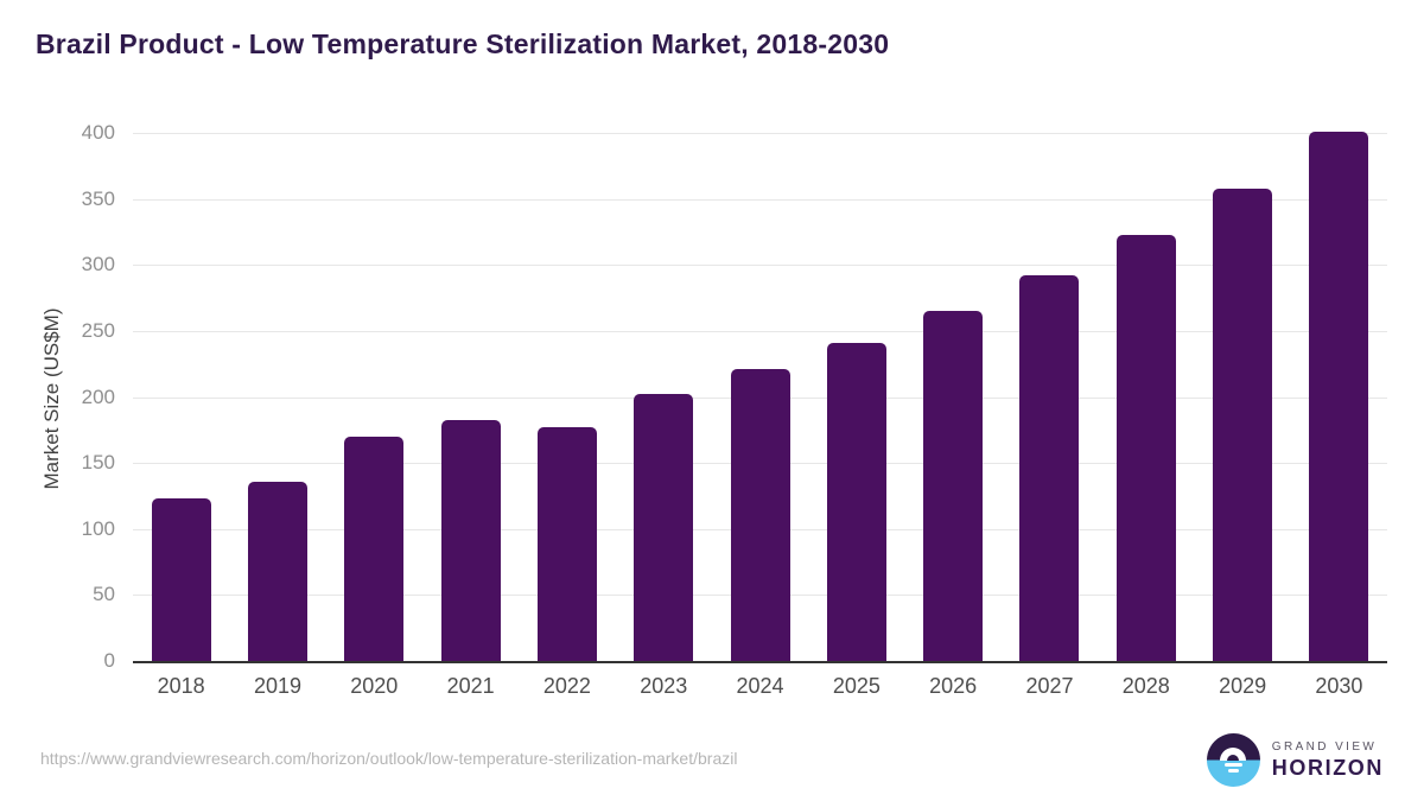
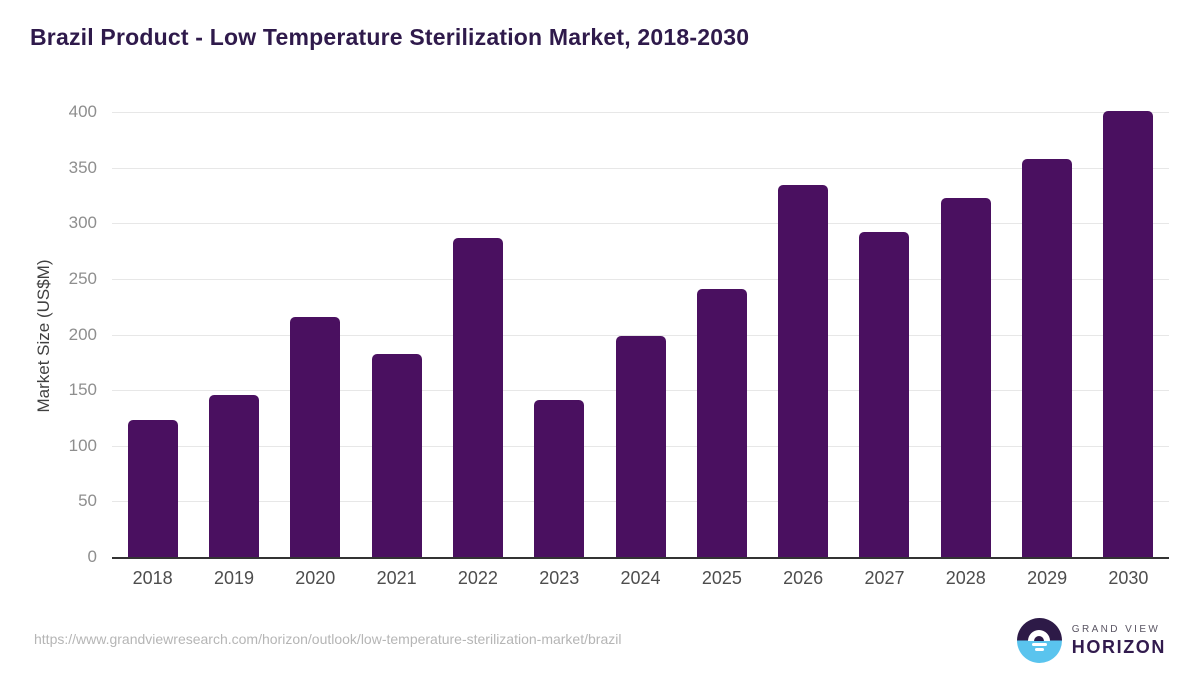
2019: 137 -> 147
2020: 171 -> 217
2022: 178 -> 288
2023: 203 -> 142
2024: 222 -> 200
2026: 266 -> 335
